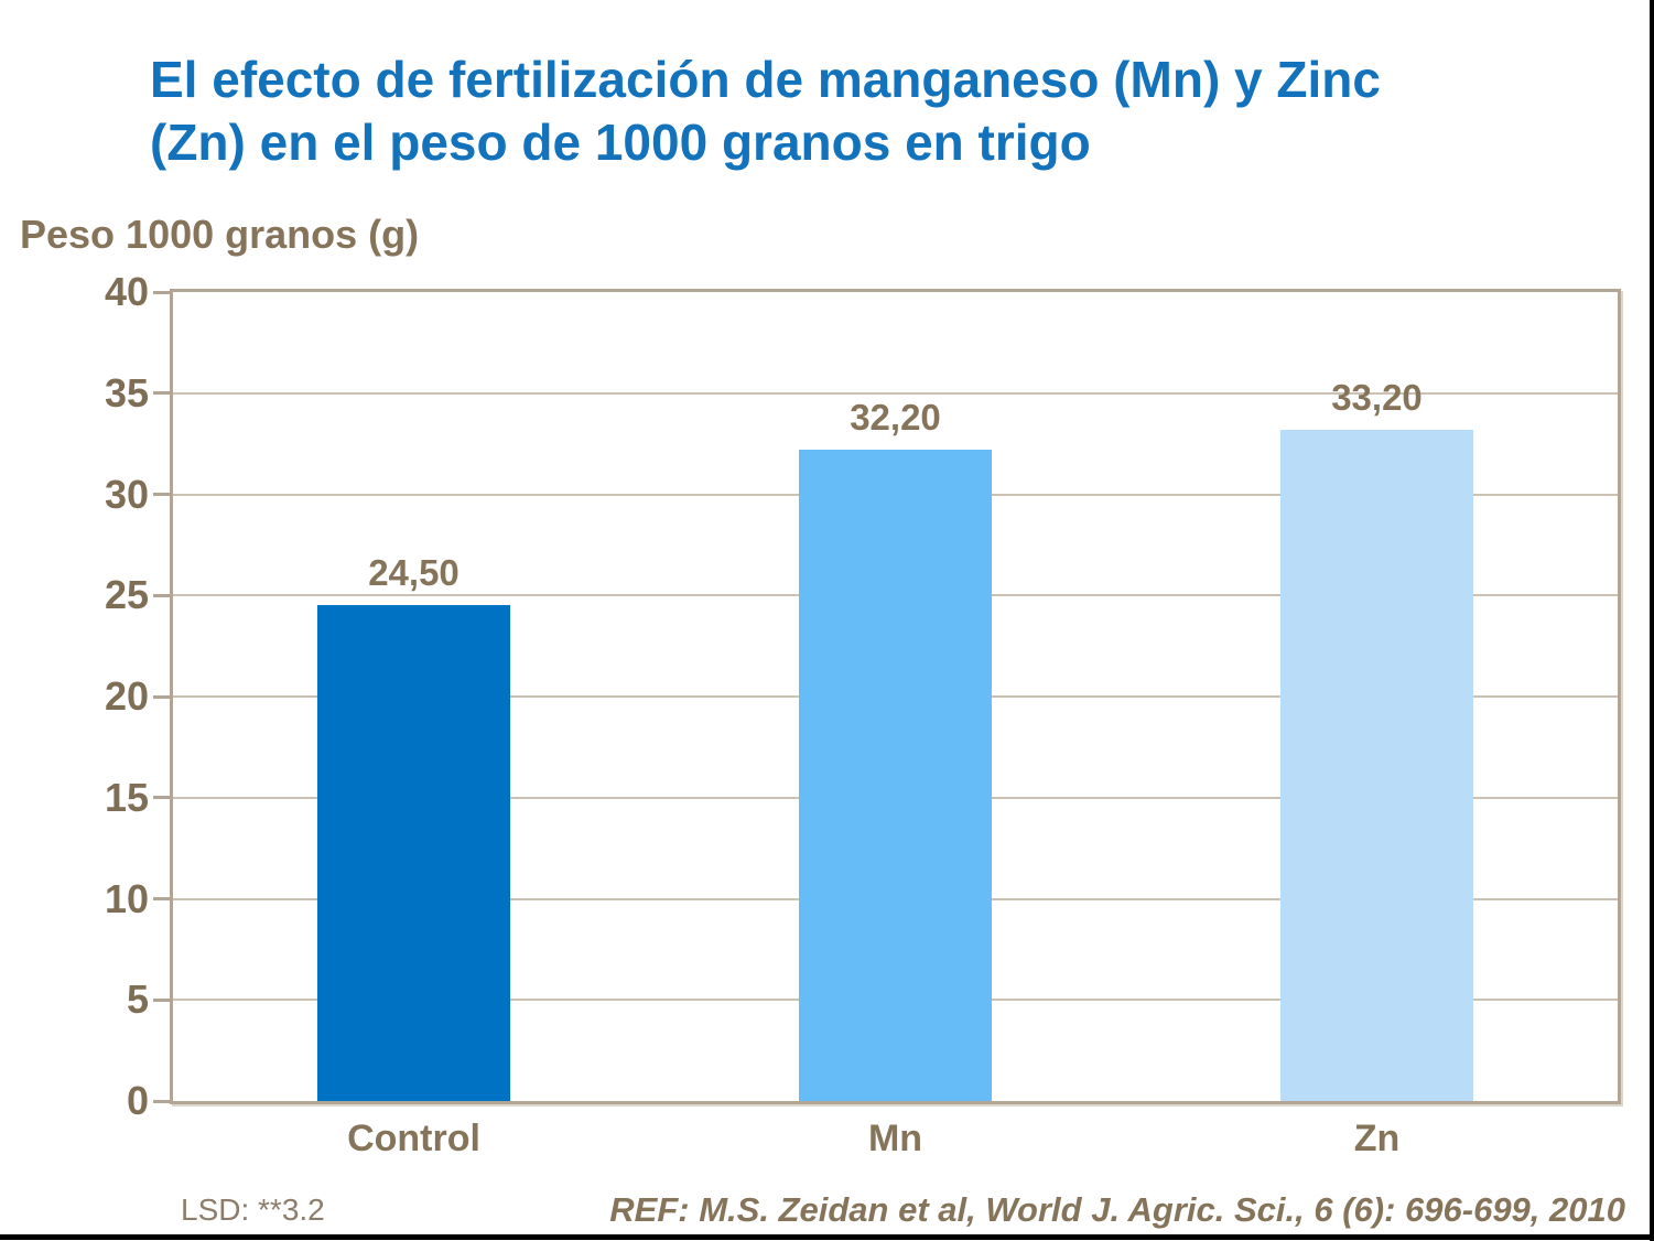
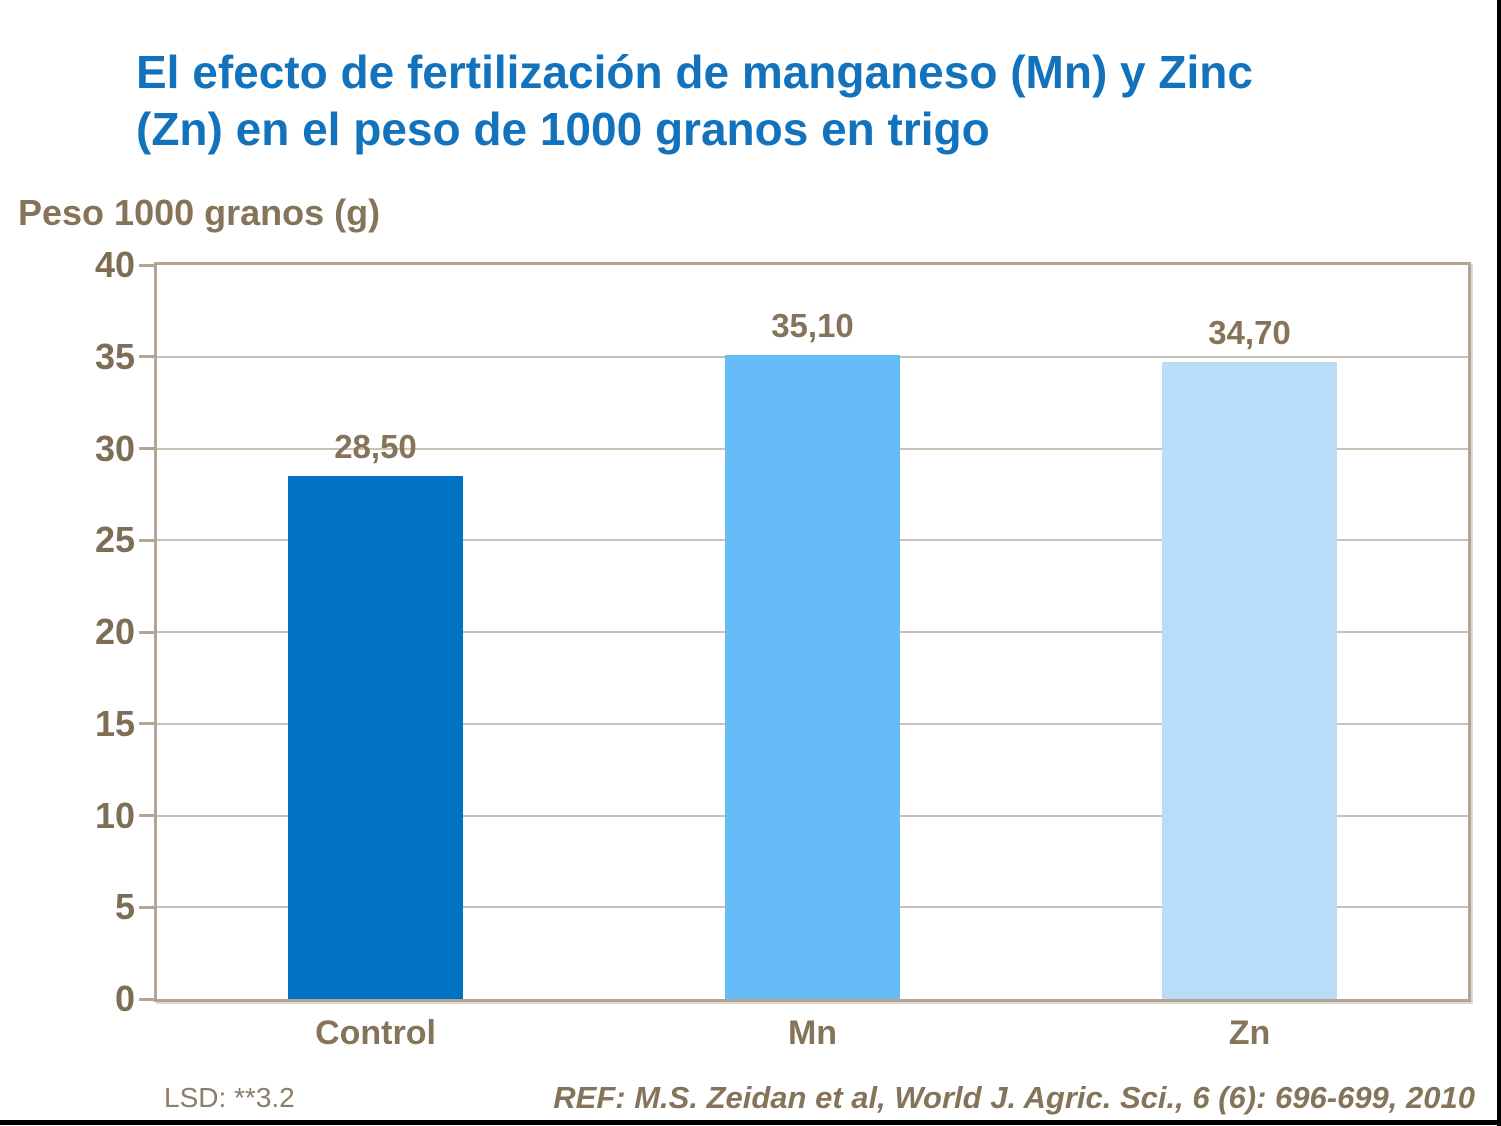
Control: 24,50 -> 28,50
Mn: 32,20 -> 35,10
Zn: 33,20 -> 34,70
